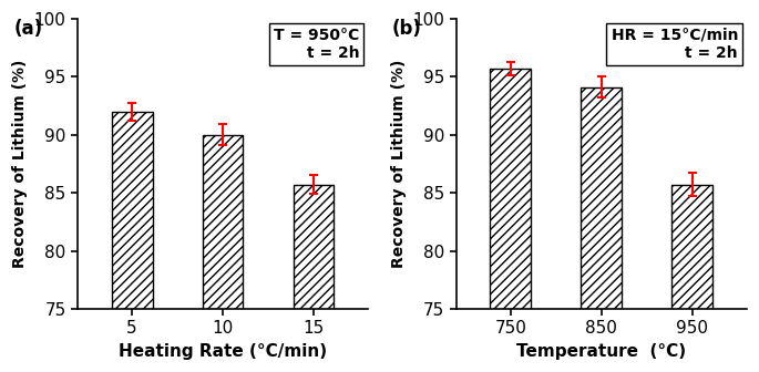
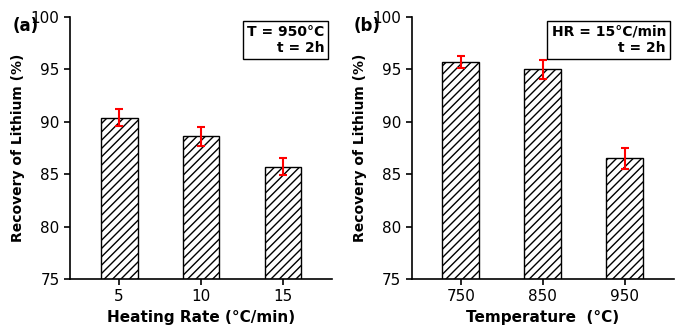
5: 92.0 -> 90.4
10: 90.0 -> 88.6
850: 94.1 -> 95.0
950: 85.7 -> 86.5
